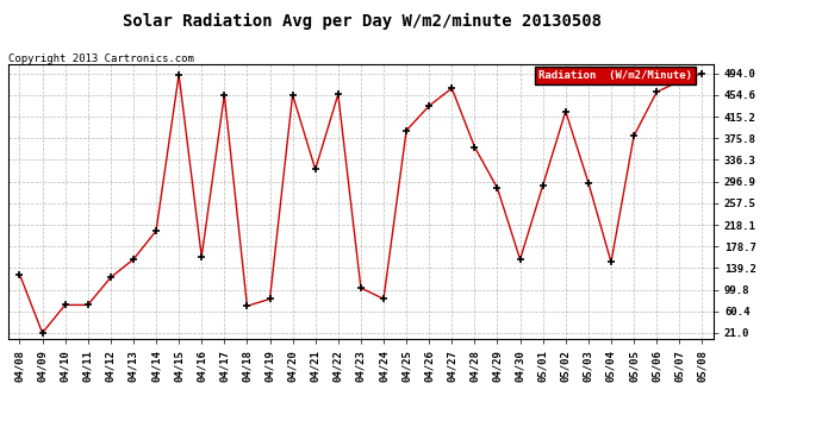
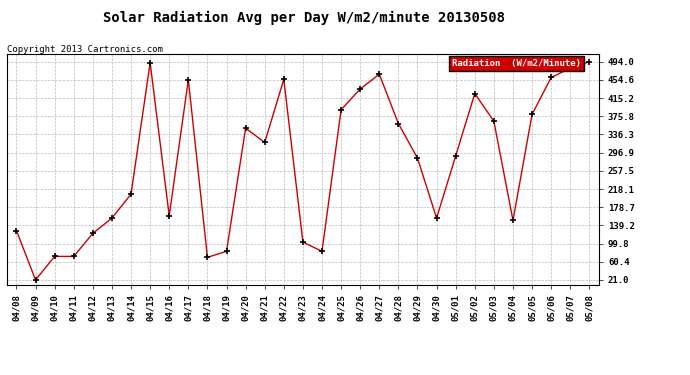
04/20: 455 -> 350
05/03: 295 -> 365
